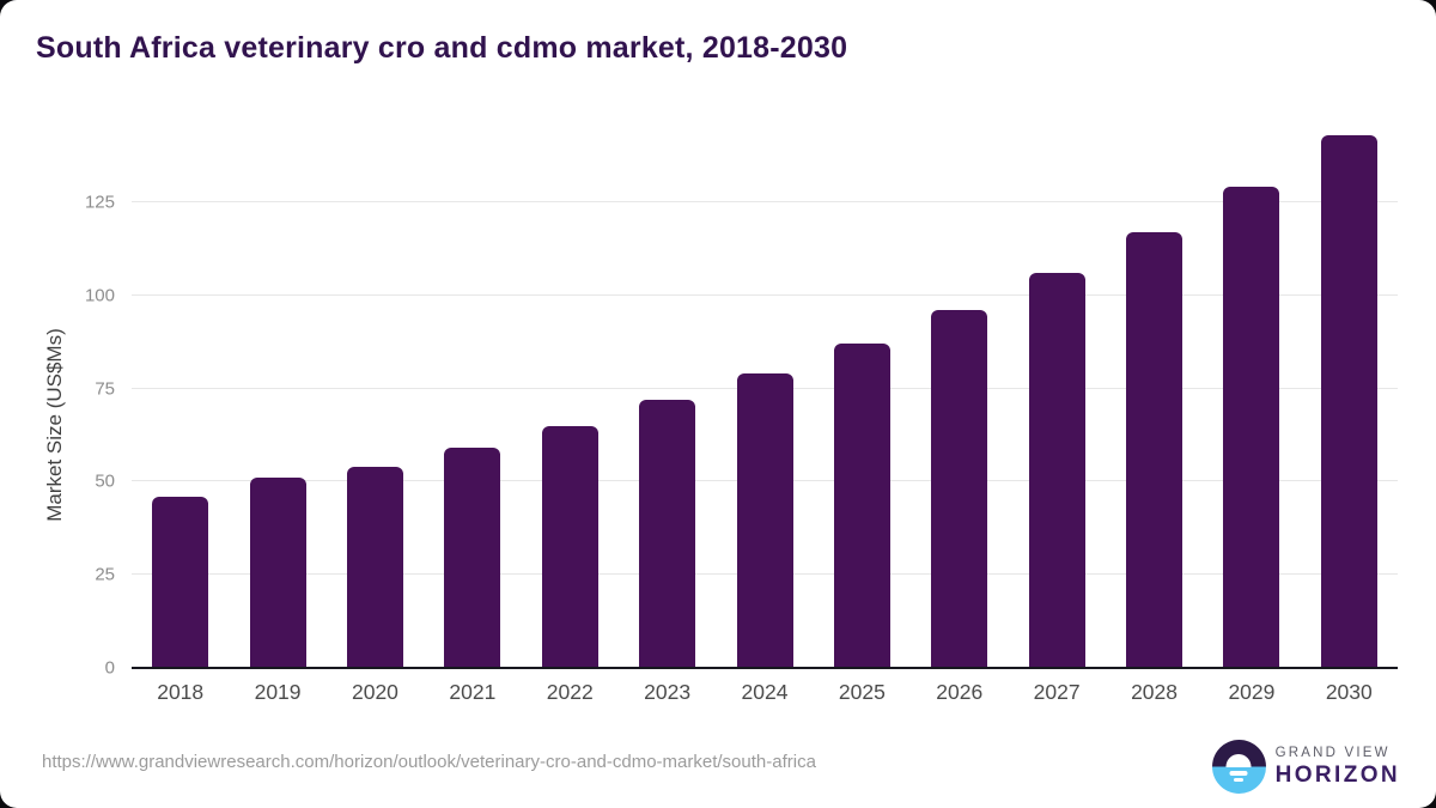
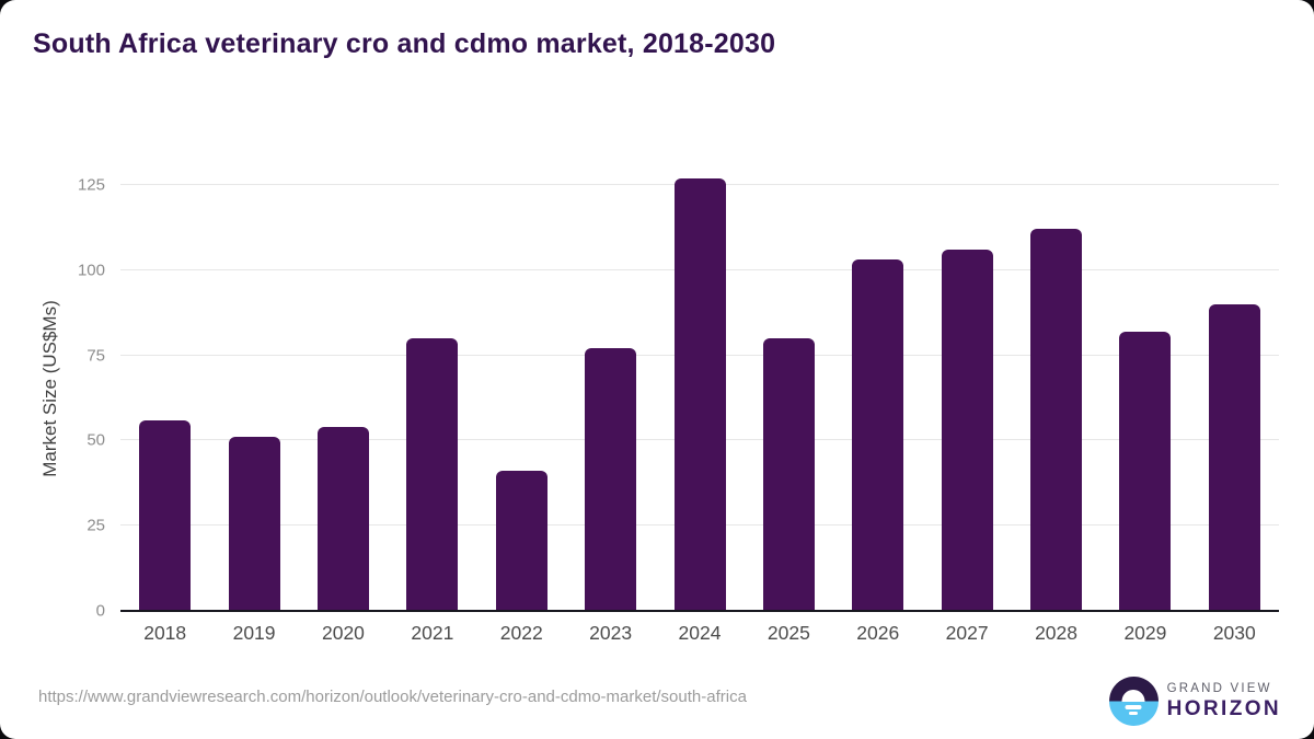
2018: 46 -> 56
2021: 59 -> 80
2022: 65 -> 41
2023: 72 -> 77
2024: 79 -> 127
2025: 87 -> 80
2026: 96 -> 103
2028: 117 -> 112
2029: 129 -> 82
2030: 143 -> 90
